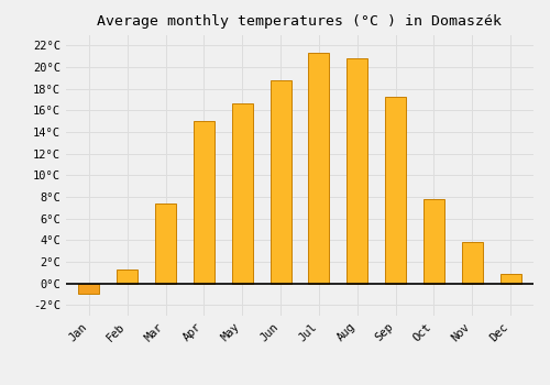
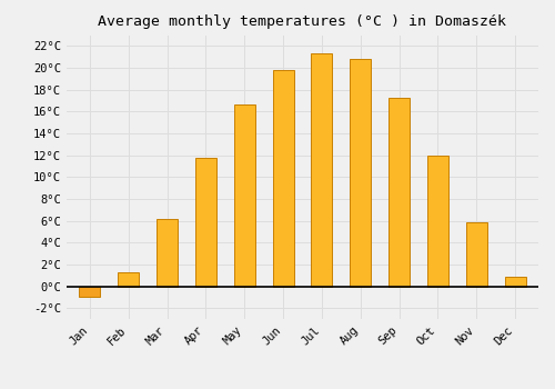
Mar: 7.4°C -> 6.2°C
Apr: 15.0°C -> 11.8°C
Jun: 18.8°C -> 19.8°C
Oct: 7.8°C -> 12.0°C
Nov: 3.8°C -> 5.9°C
